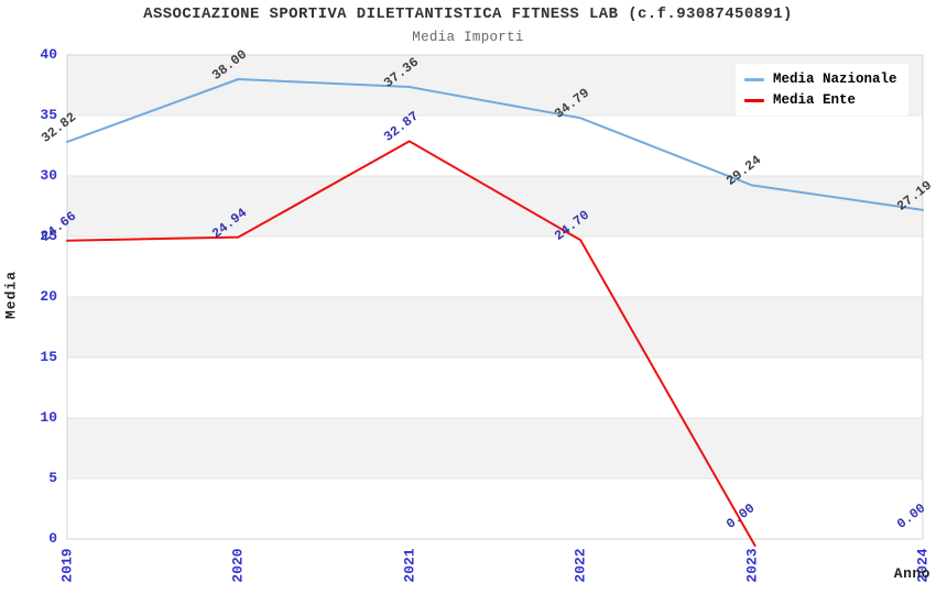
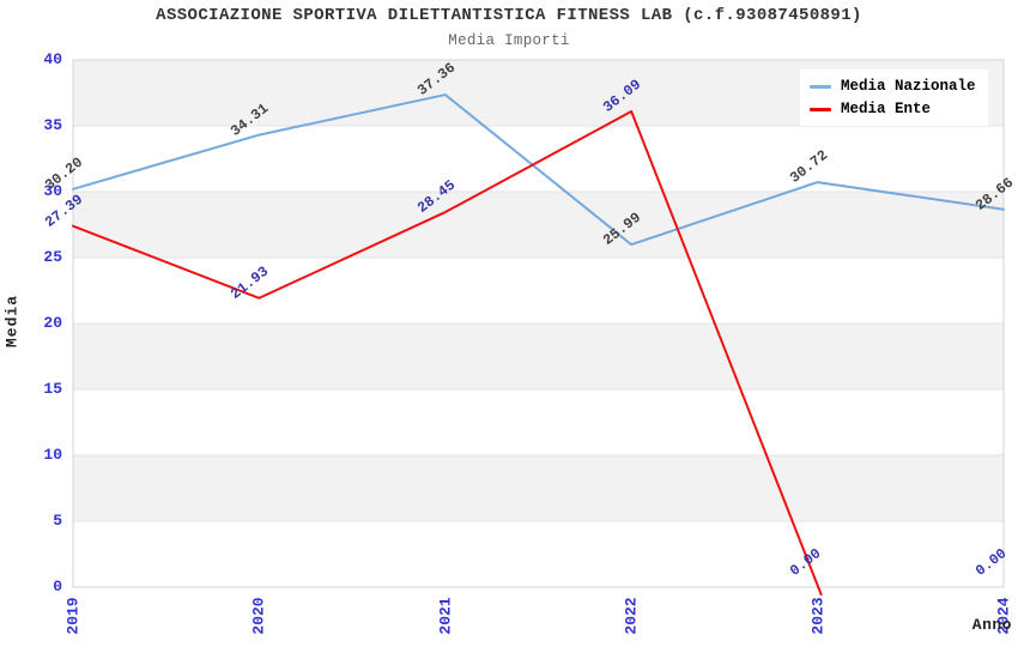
Media Nazionale/2019: 32.82 -> 30.20
Media Ente/2019: 24.66 -> 27.39
Media Nazionale/2020: 38.00 -> 34.31
Media Ente/2020: 24.94 -> 21.93
Media Ente/2021: 32.87 -> 28.45
Media Nazionale/2022: 34.79 -> 25.99
Media Ente/2022: 24.70 -> 36.09
Media Nazionale/2023: 29.24 -> 30.72
Media Nazionale/2024: 27.19 -> 28.66
